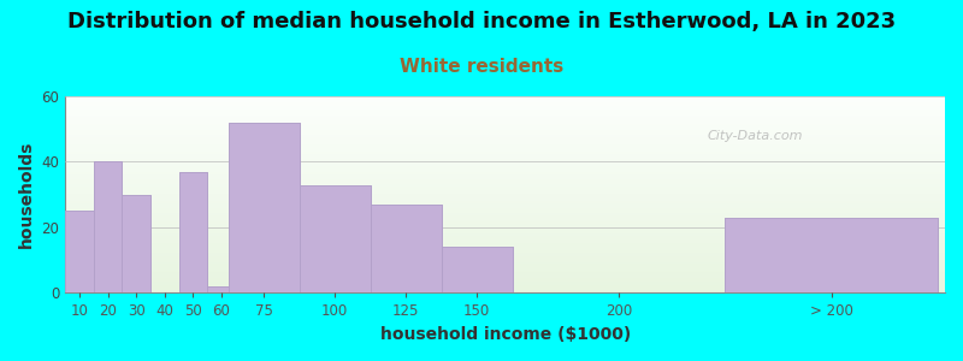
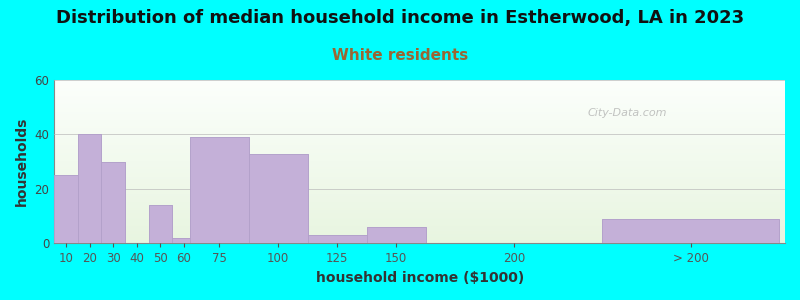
50: 37 -> 14
75: 52 -> 39
125: 27 -> 3
150: 14 -> 6
> 200: 23 -> 9
